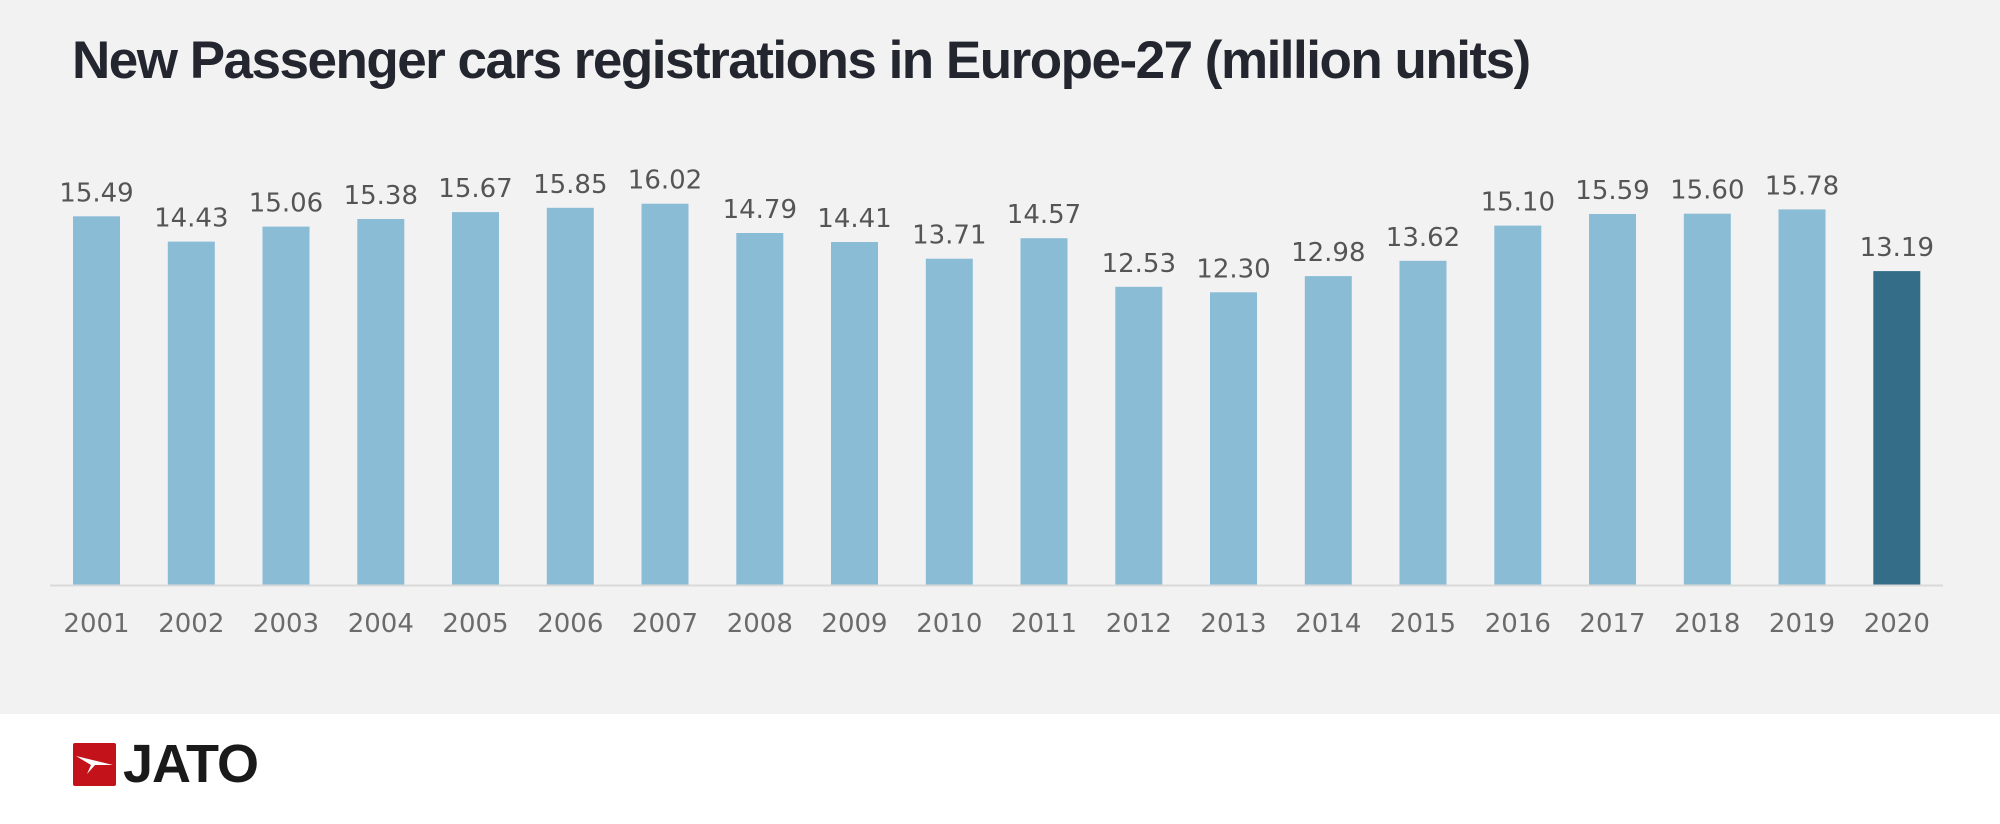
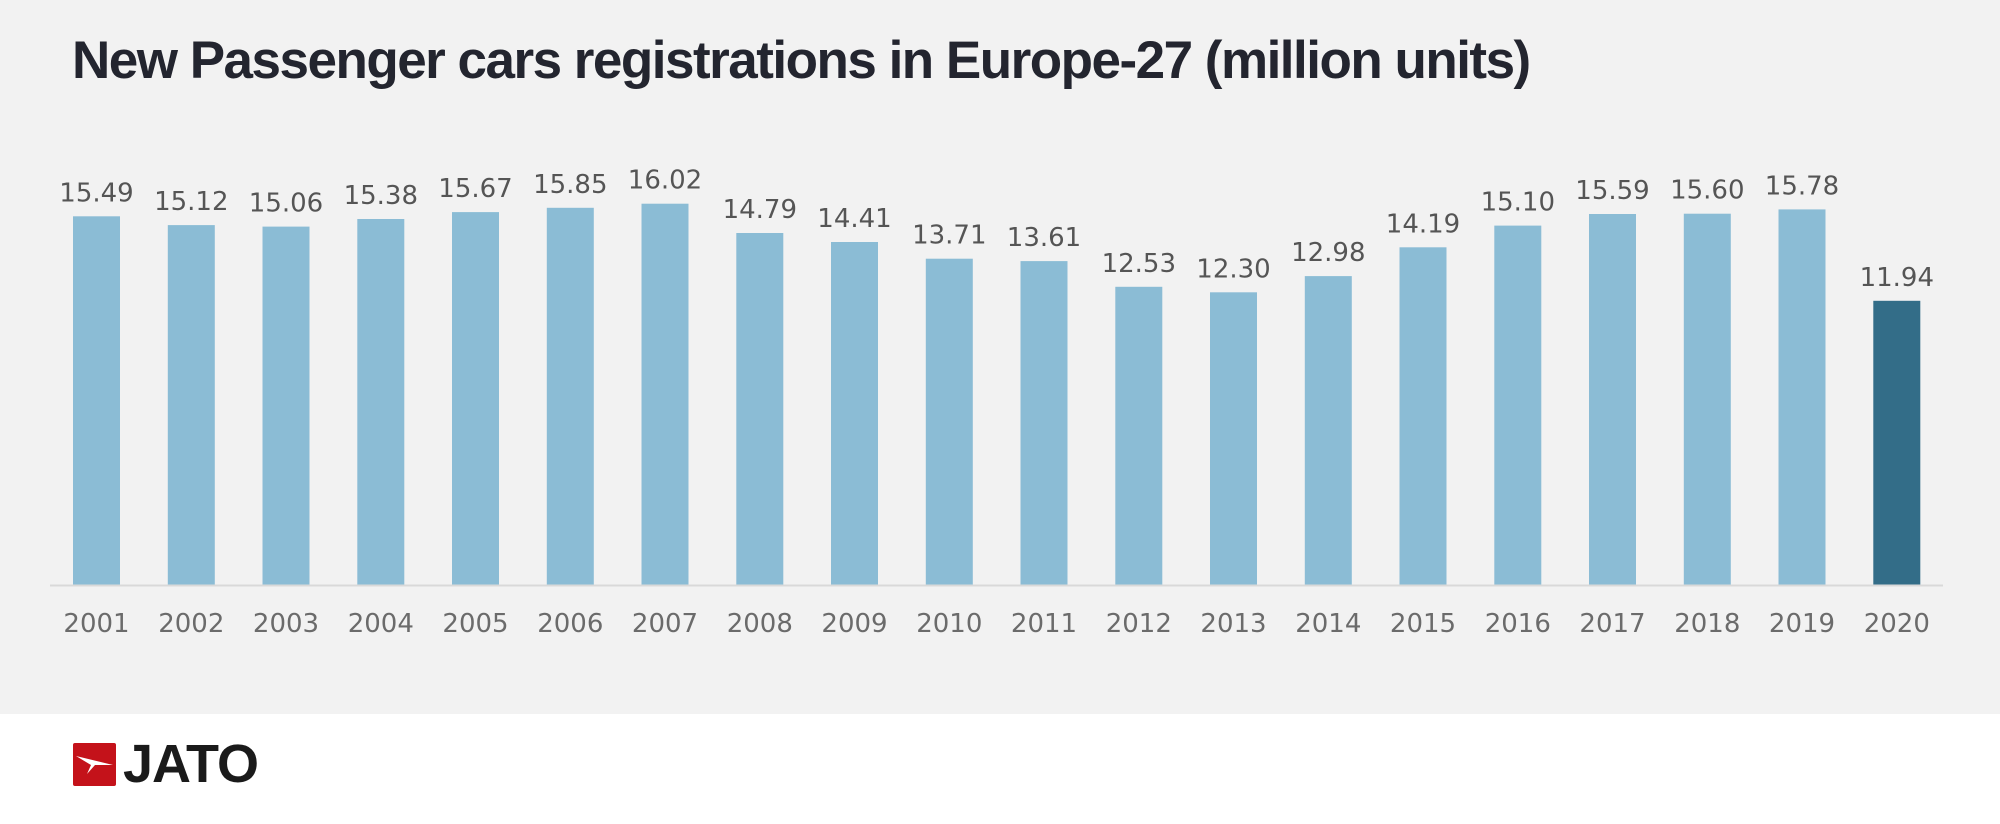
2002: 14.43 -> 15.12
2011: 14.57 -> 13.61
2015: 13.62 -> 14.19
2020: 13.19 -> 11.94
